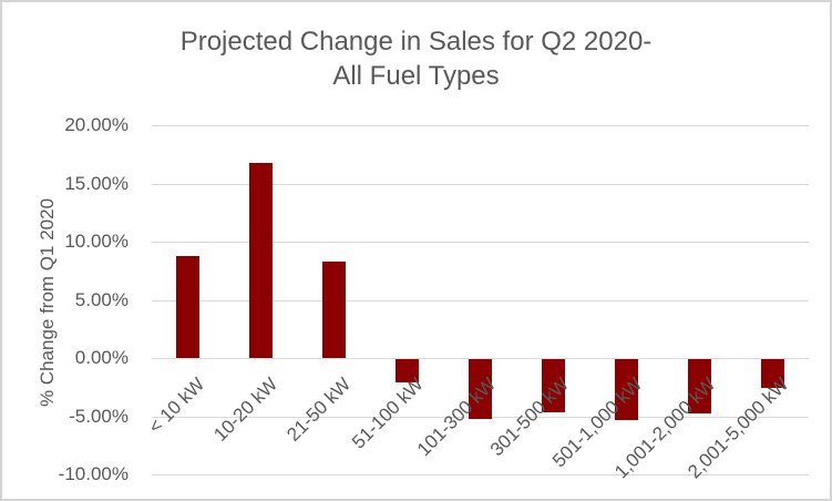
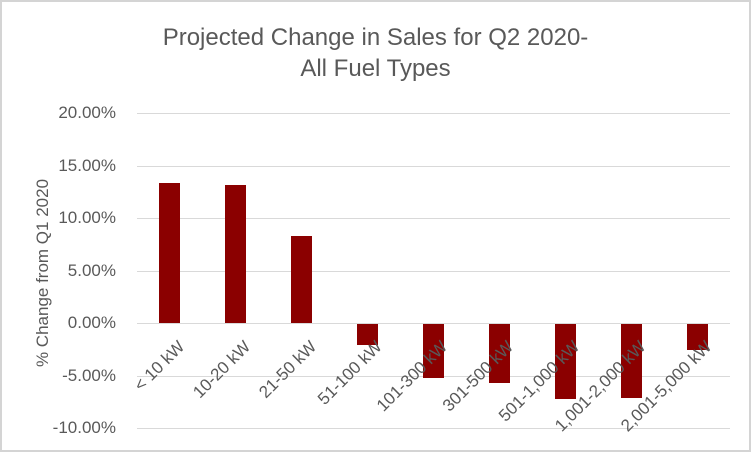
< 10 kW: 8.8% -> 13.3%
10-20 kW: 16.8% -> 13.1%
301-500 kW: -4.6% -> -5.6%
501-1,000 kW: -5.2% -> -7.1%
1,001-2,000 kW: -4.7% -> -7.0%
